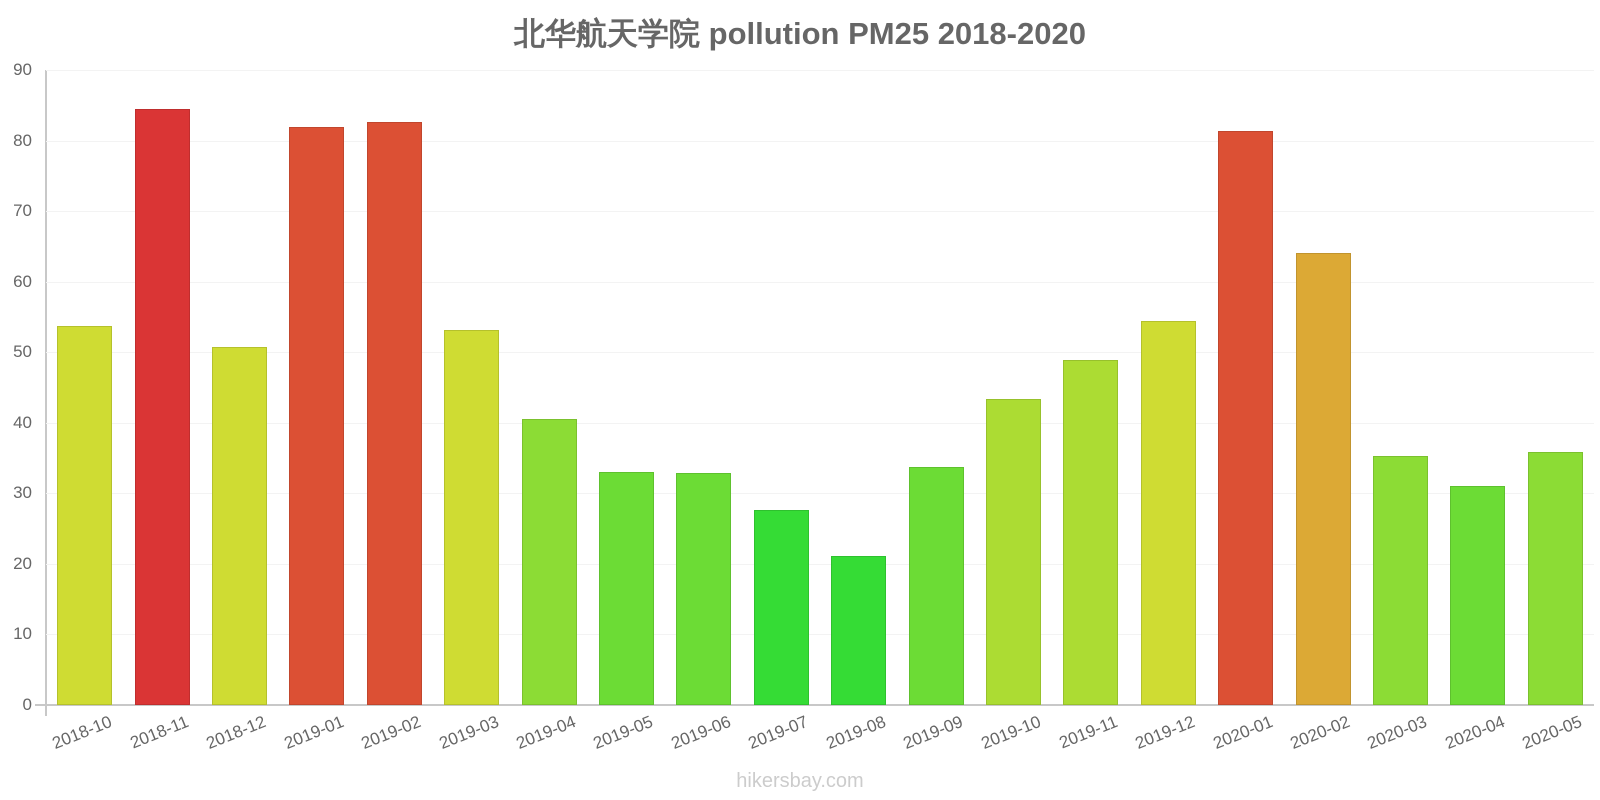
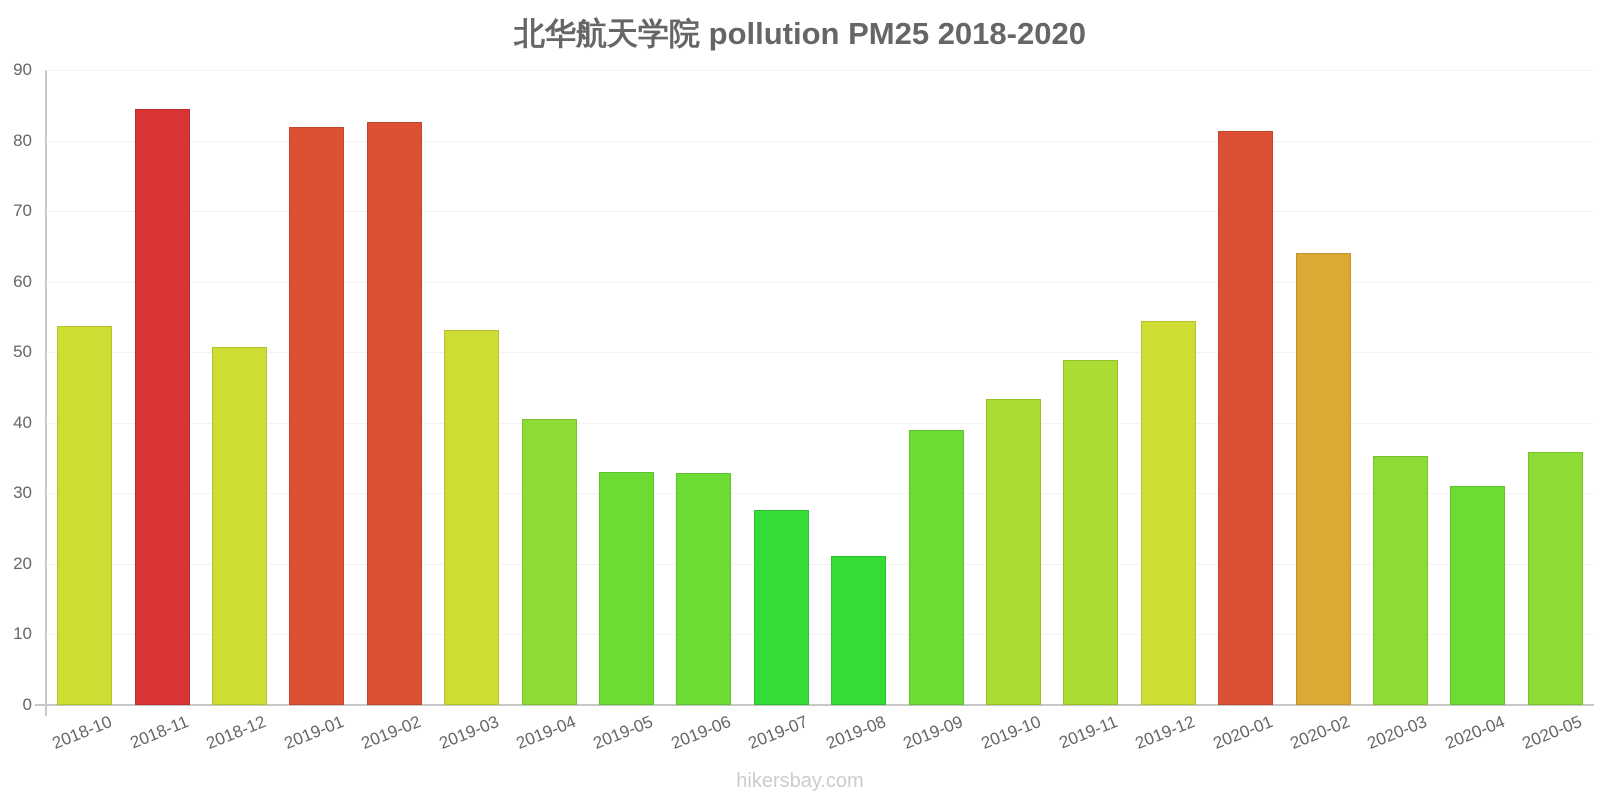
2019-09: 34 -> 39
